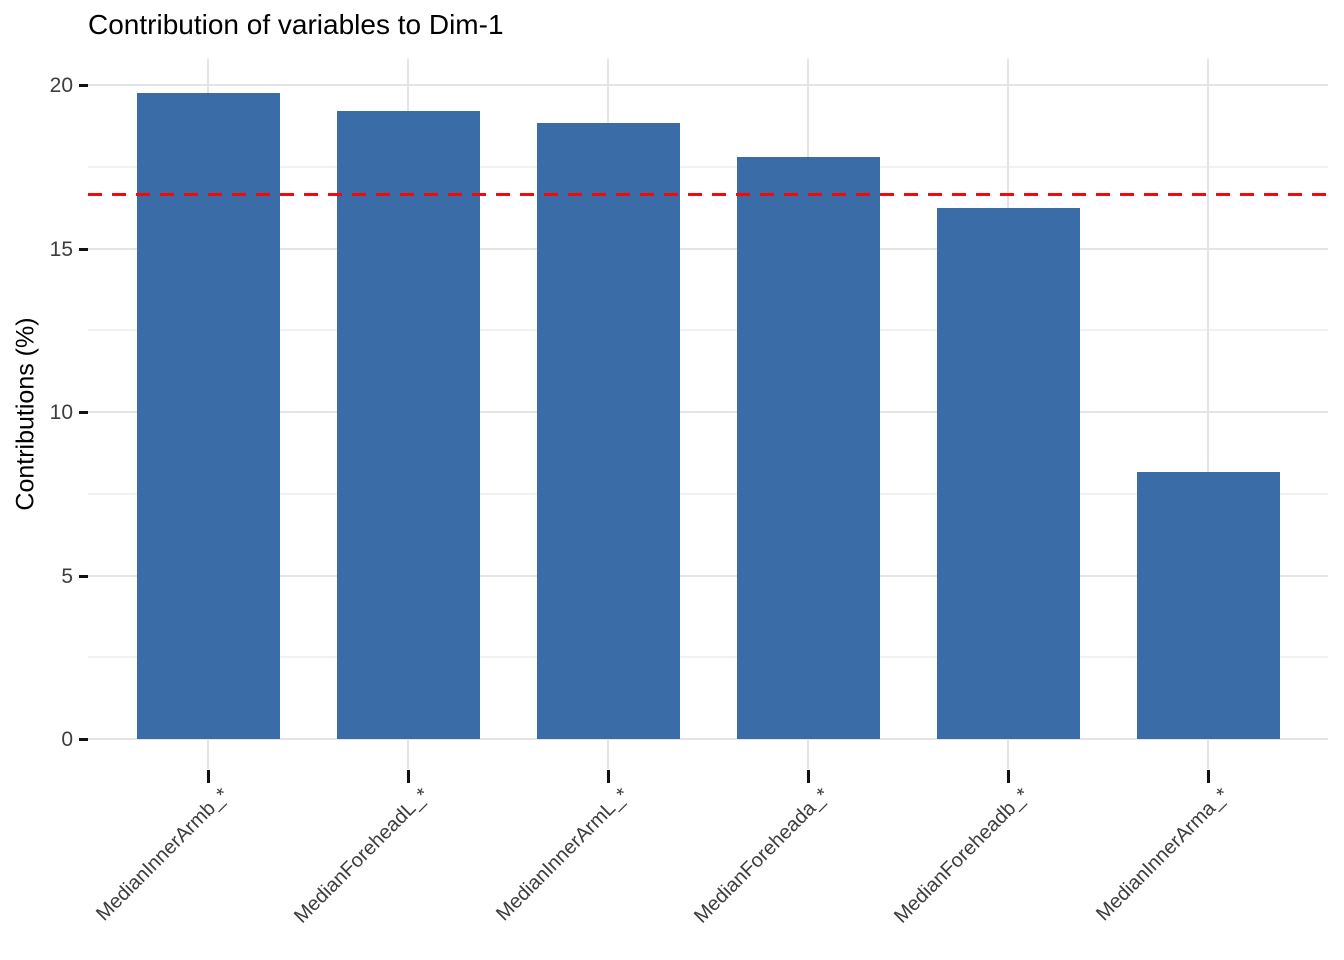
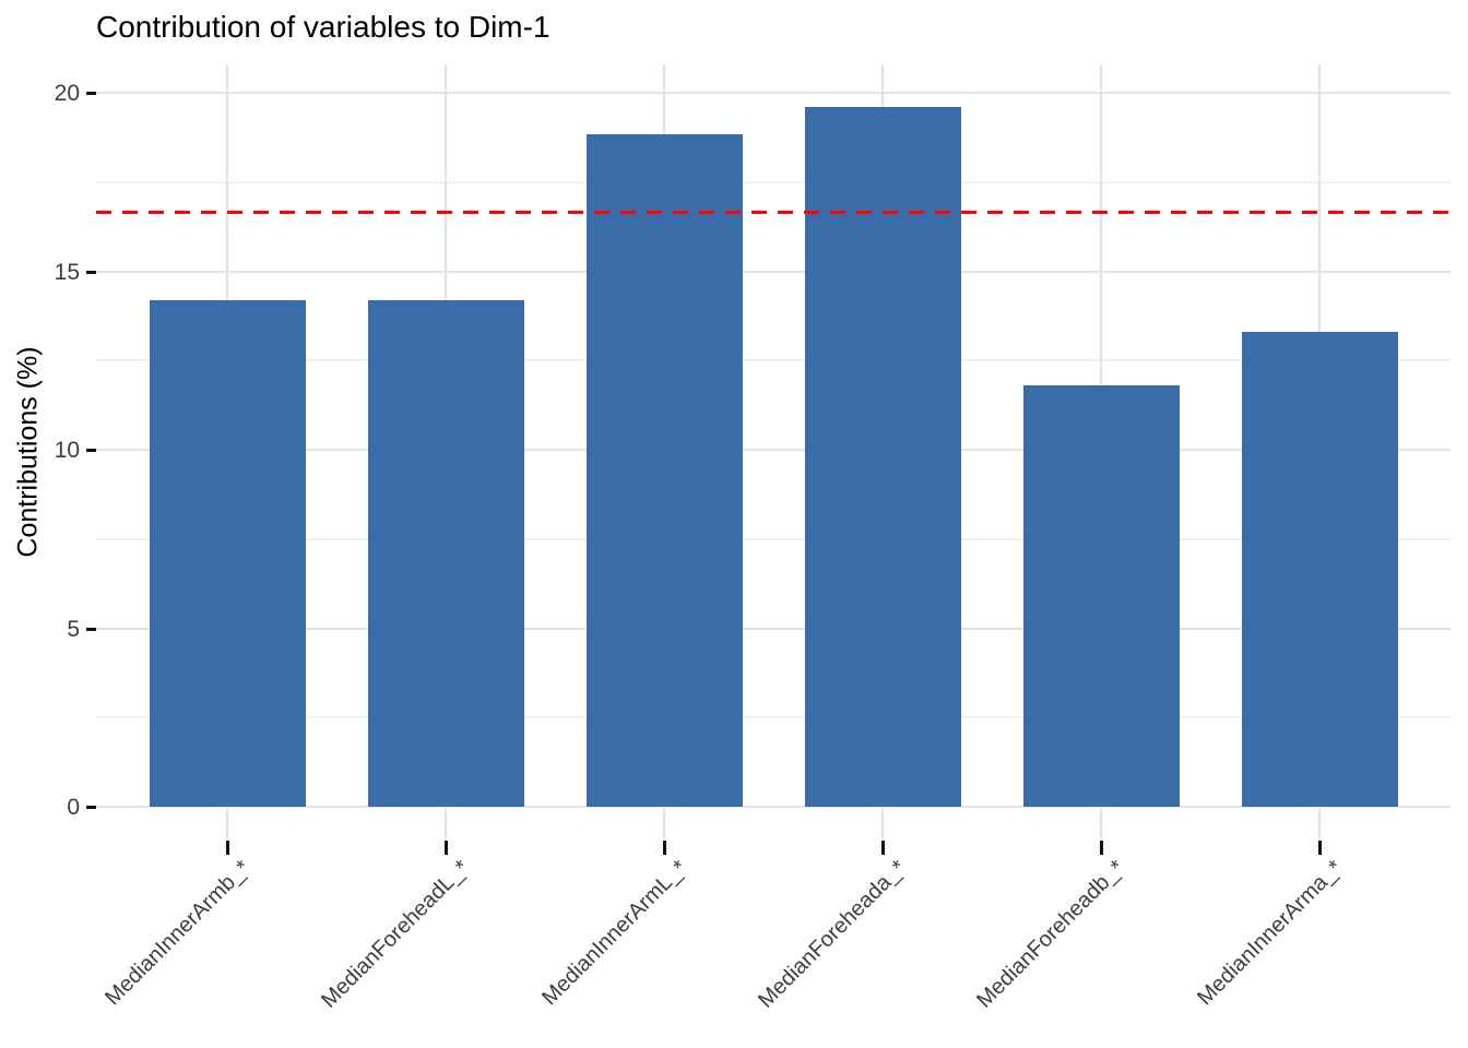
MedianInnerArmb_*: 19.8 -> 14.2
MedianForeheadL_*: 19.2 -> 14.2
MedianForeheada_*: 17.8 -> 19.6
MedianForeheadb_*: 16.2 -> 11.8
MedianInnerArma_*: 8.2 -> 13.3
